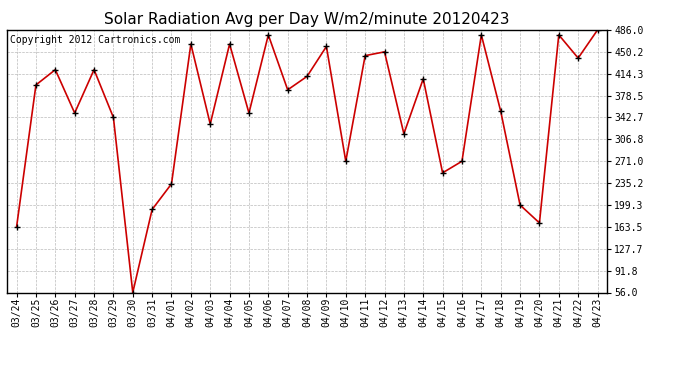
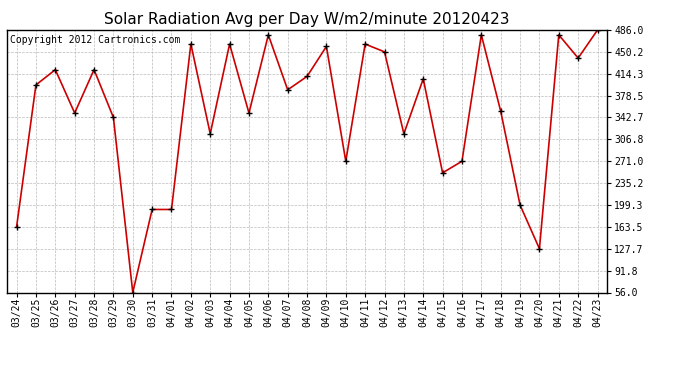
04/01: 234 -> 192
04/03: 332 -> 316
04/11: 444 -> 463
04/20: 170 -> 128
